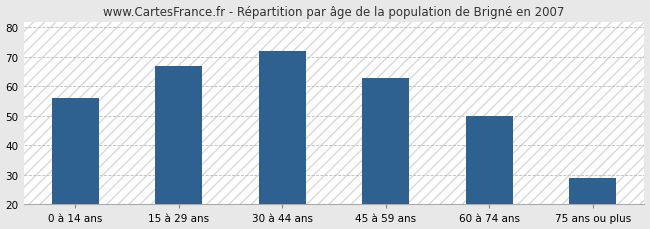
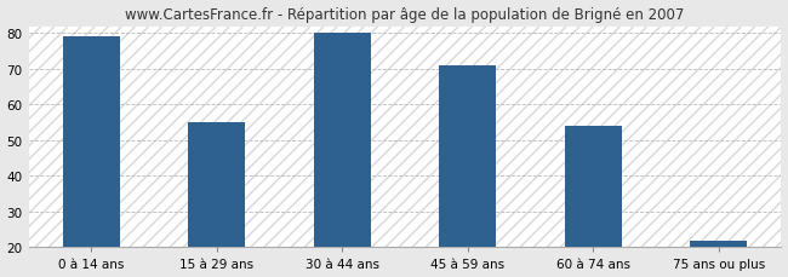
0 à 14 ans: 56 -> 79
15 à 29 ans: 67 -> 55
30 à 44 ans: 72 -> 80
45 à 59 ans: 63 -> 71
60 à 74 ans: 50 -> 54
75 ans ou plus: 29 -> 22
